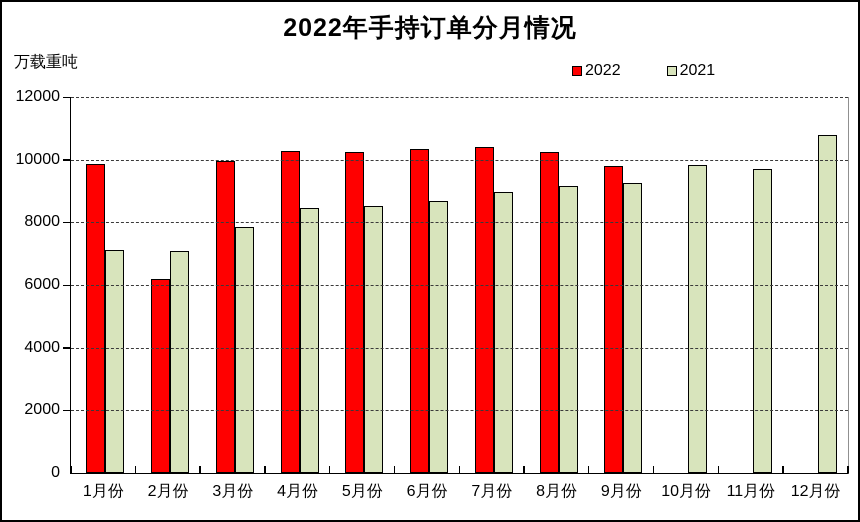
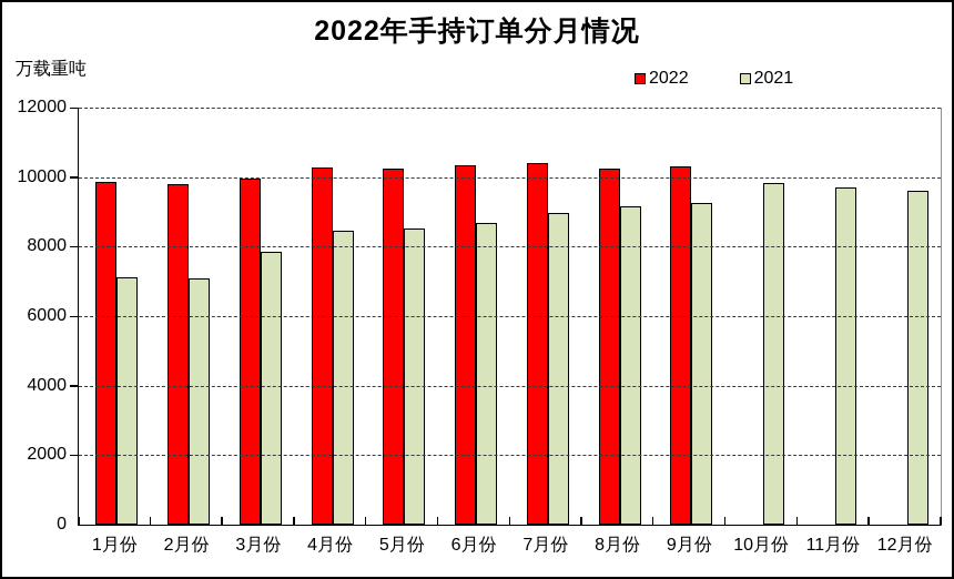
2022/2月份: 6200 -> 9800
2022/9月份: 9800 -> 10300
2021/12月份: 10800 -> 9600
